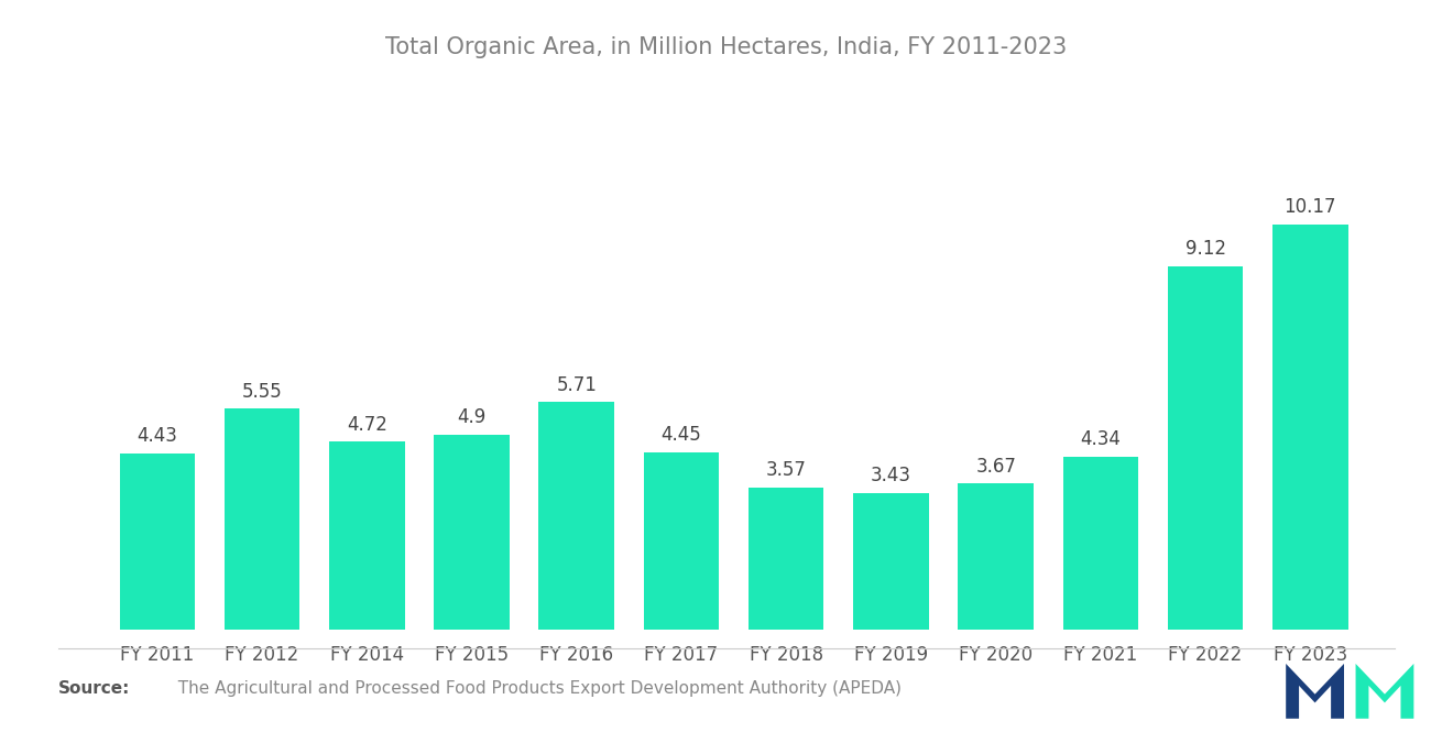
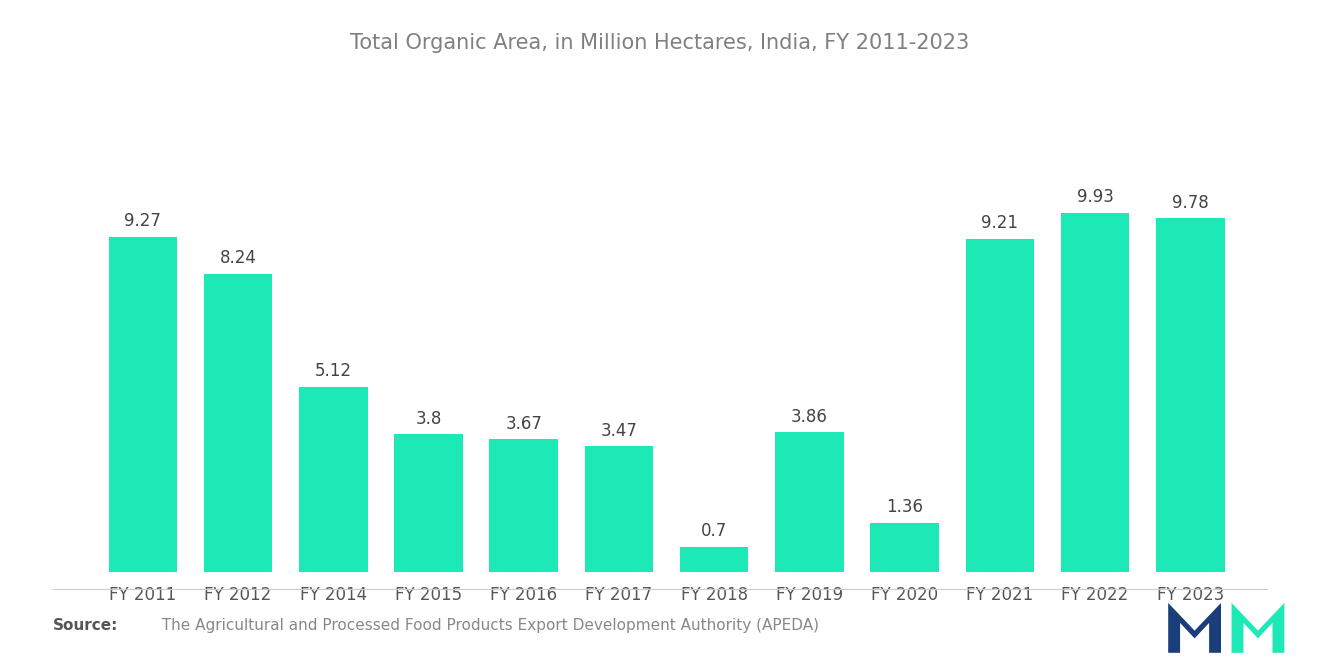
FY 2011: 4.43 -> 9.27
FY 2012: 5.55 -> 8.24
FY 2014: 4.72 -> 5.12
FY 2015: 4.9 -> 3.8
FY 2016: 5.71 -> 3.67
FY 2017: 4.45 -> 3.47
FY 2018: 3.57 -> 0.7
FY 2019: 3.43 -> 3.86
FY 2020: 3.67 -> 1.36
FY 2021: 4.34 -> 9.21
FY 2022: 9.12 -> 9.93
FY 2023: 10.17 -> 9.78
